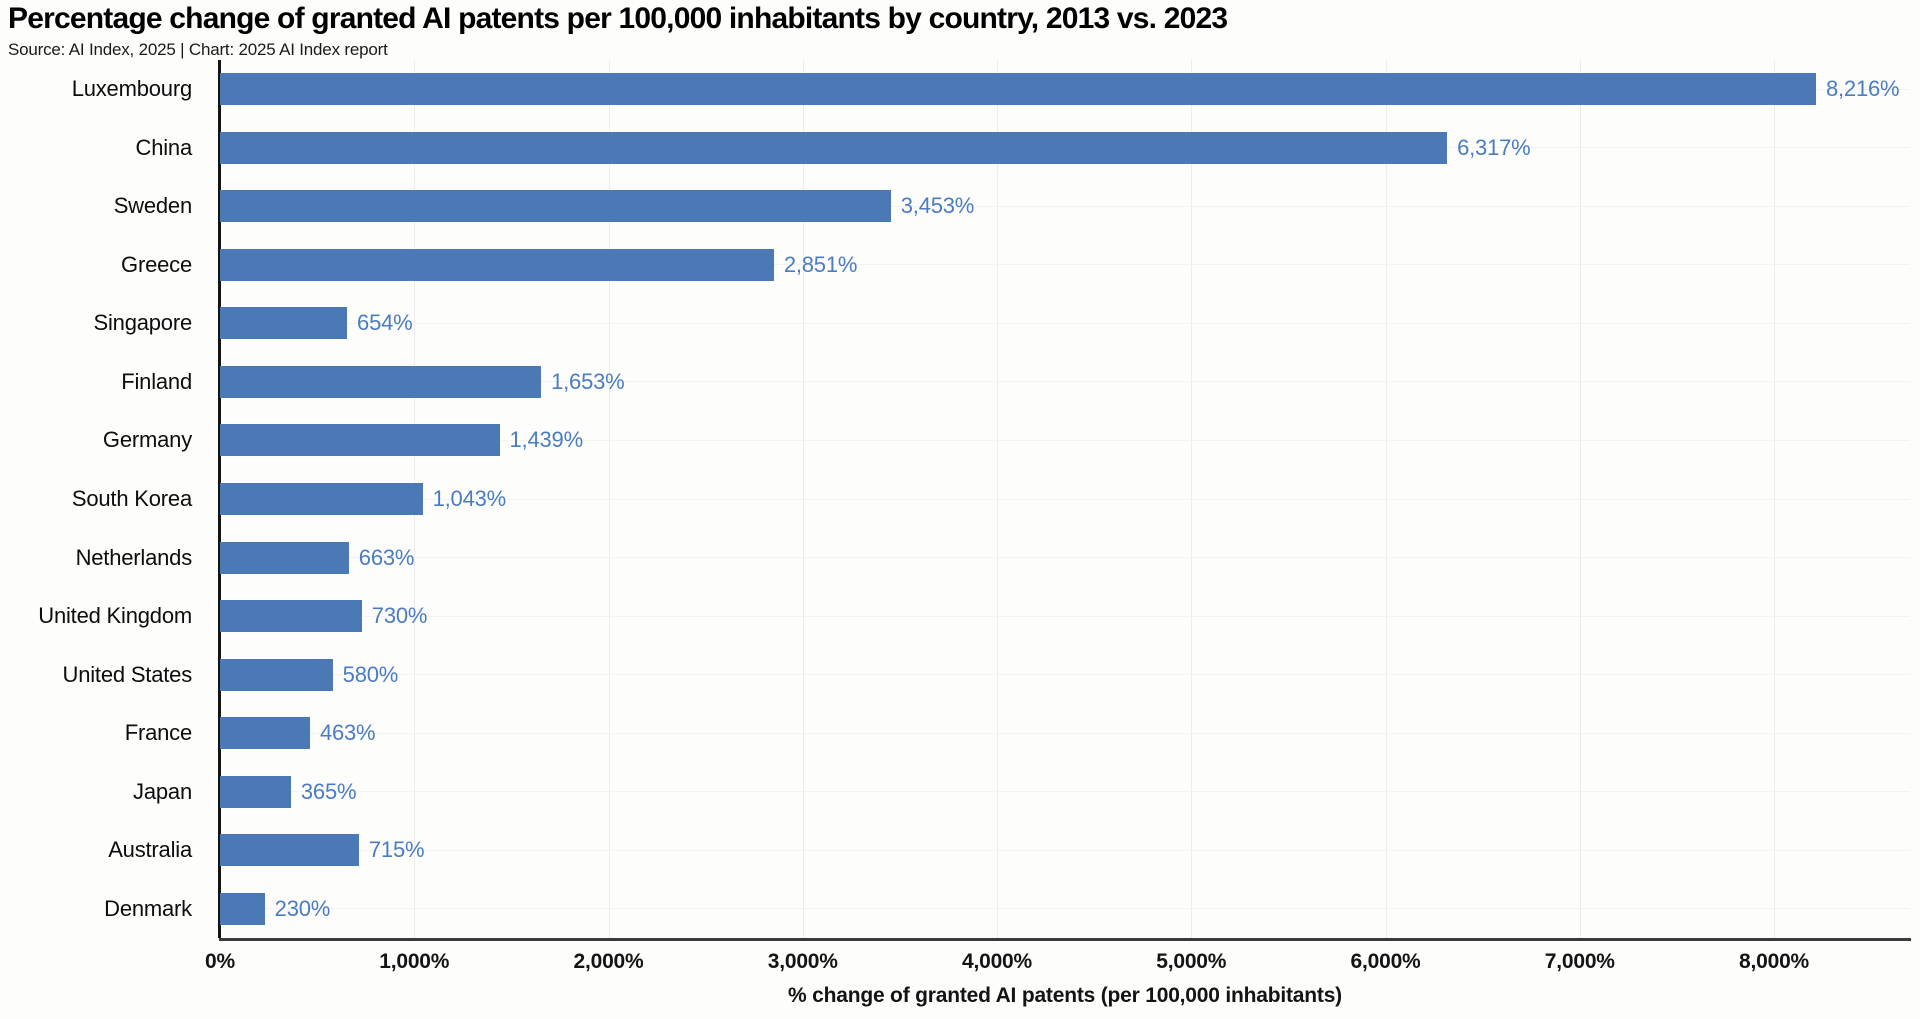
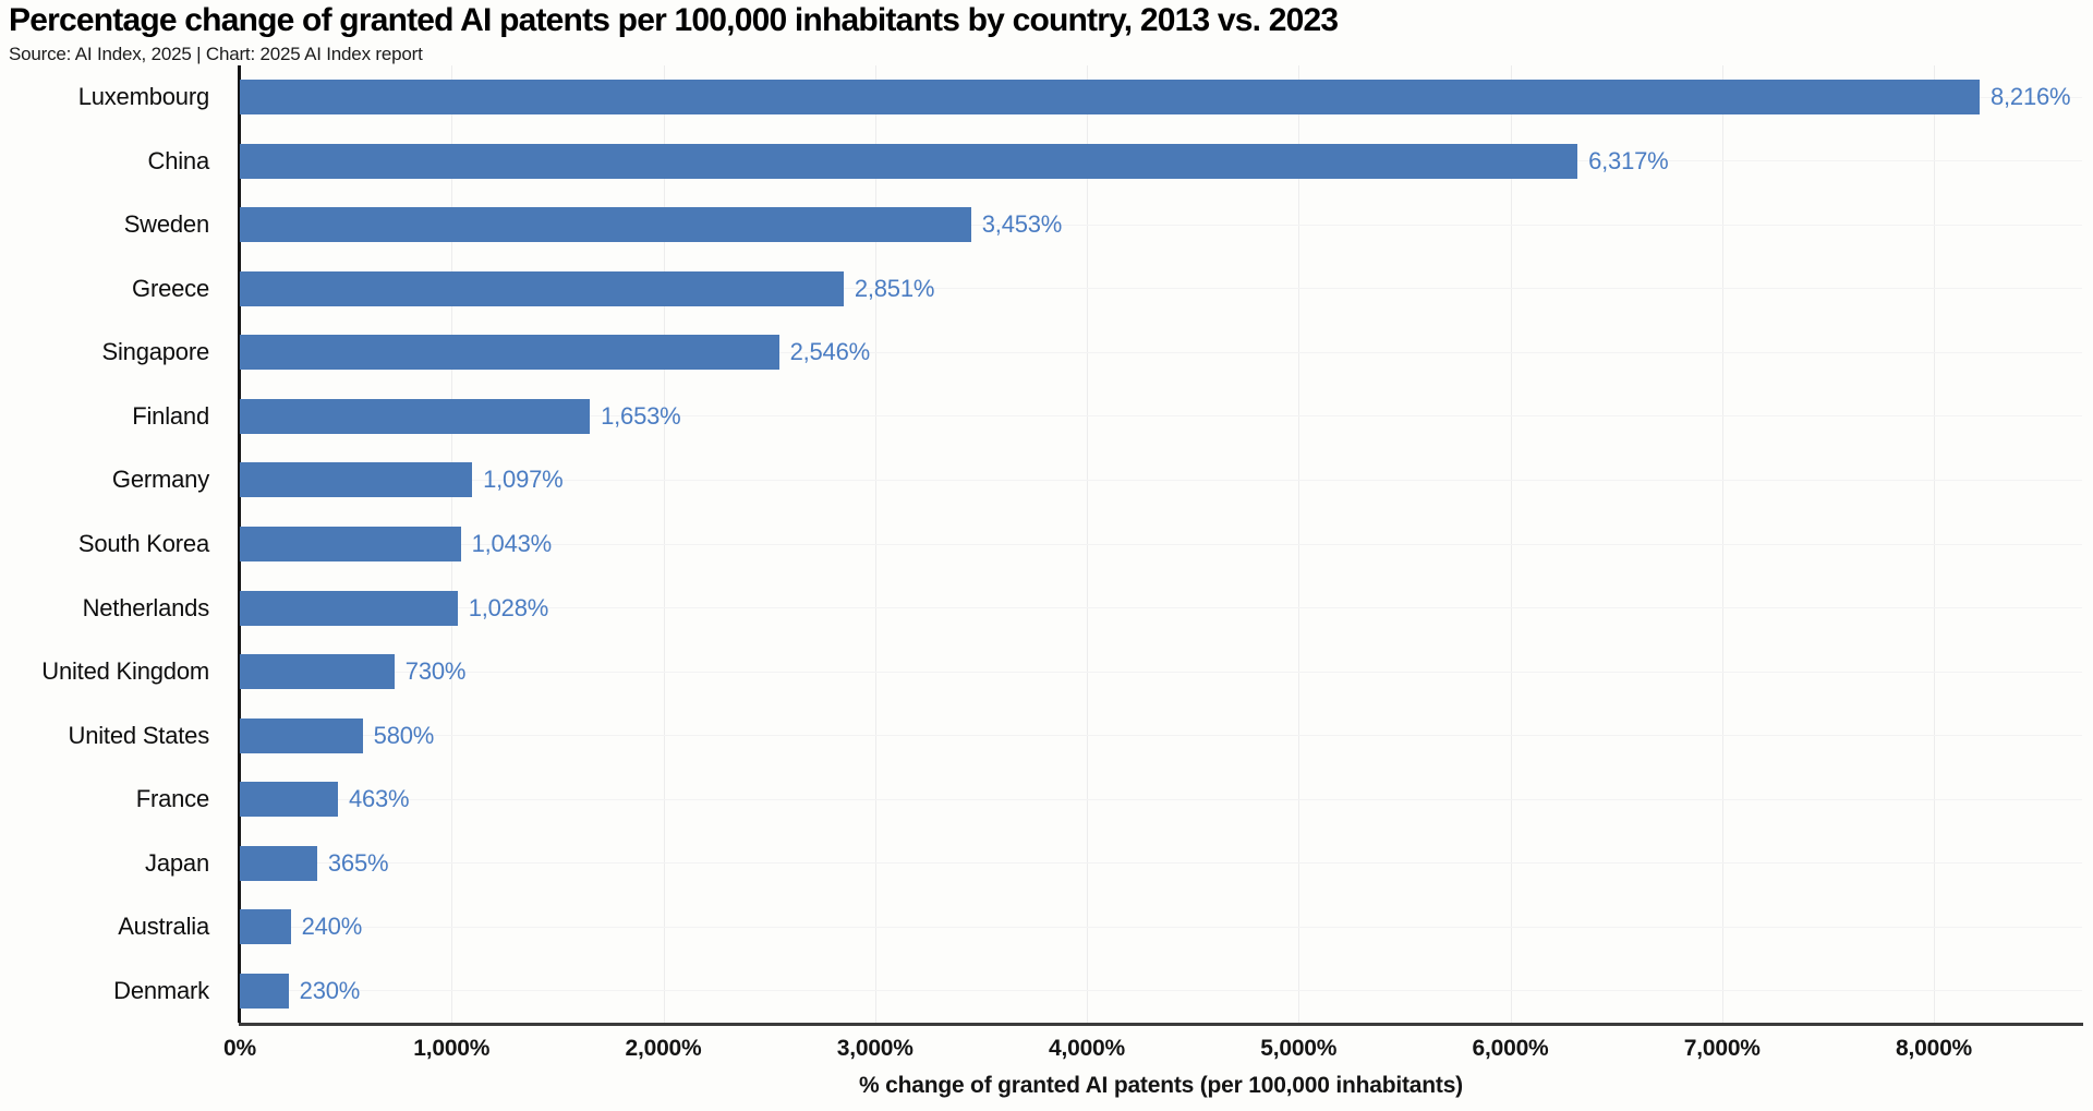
Singapore: 654% -> 2,546%
Germany: 1,439% -> 1,097%
Netherlands: 663% -> 1,028%
Australia: 715% -> 240%
